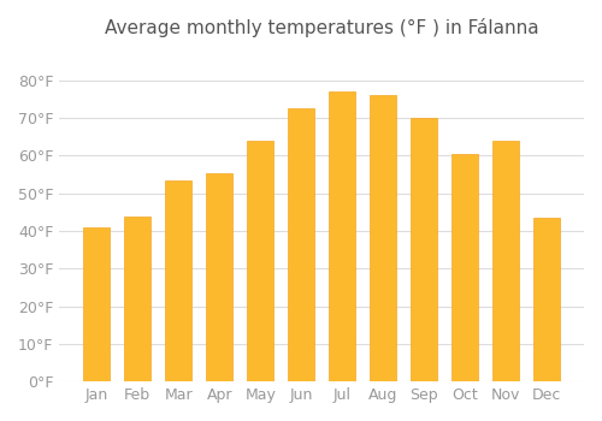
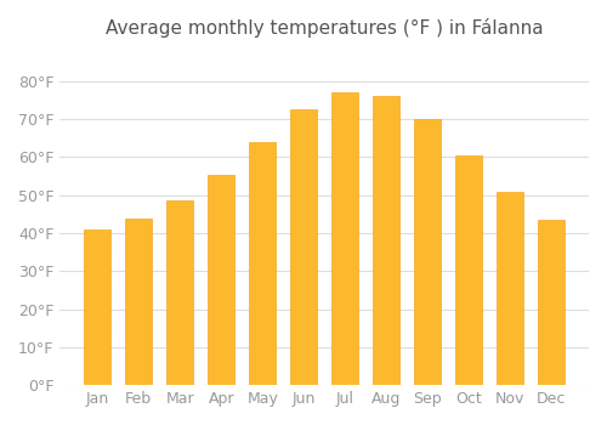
Mar: 53.5°F -> 48.5°F
Nov: 64.0°F -> 51.0°F
